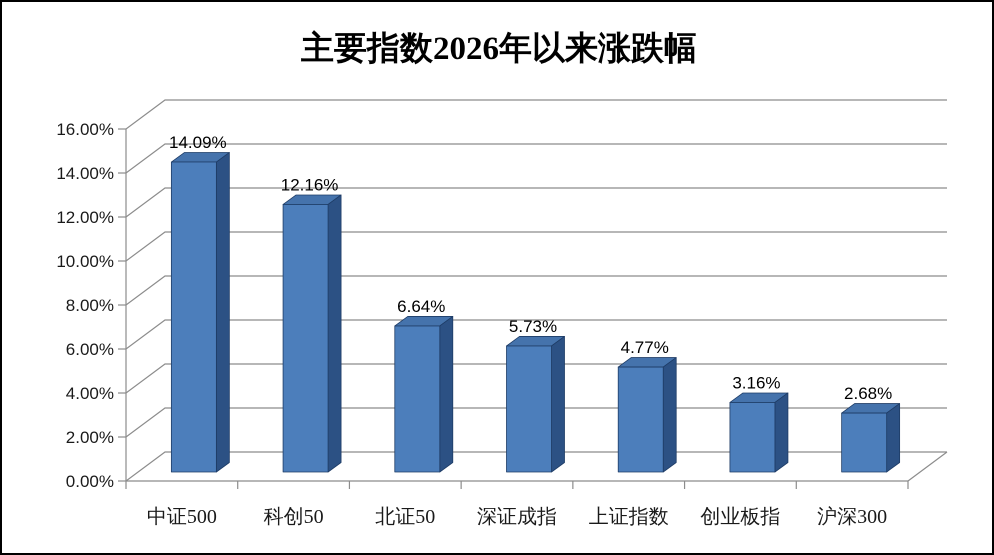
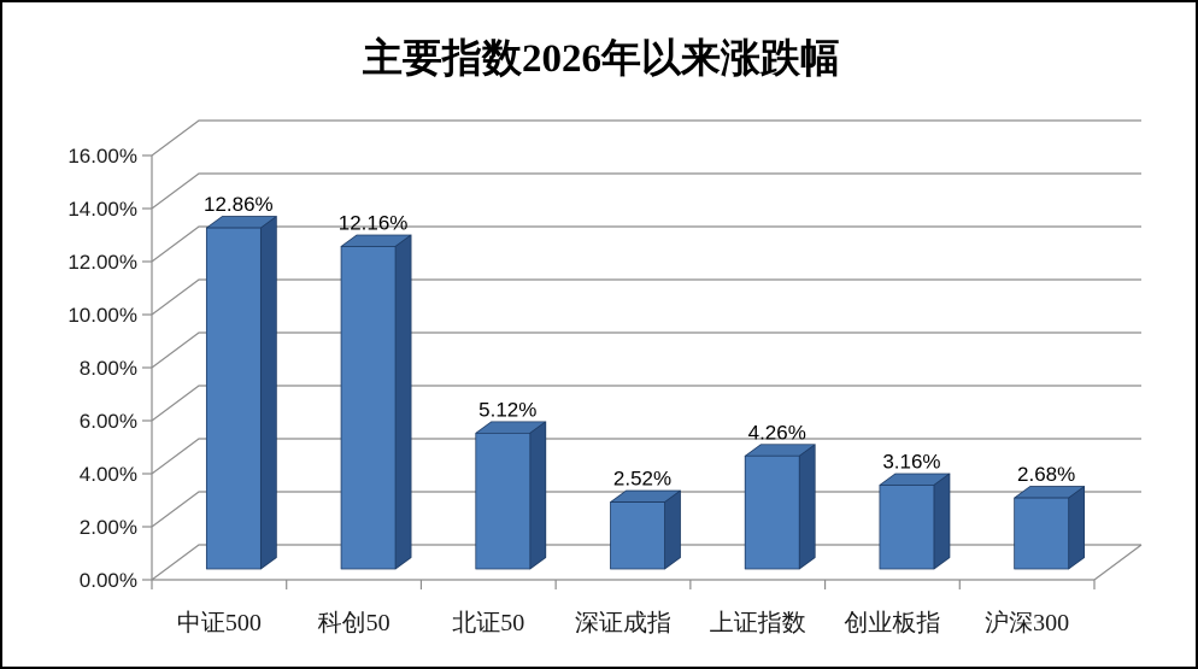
中证500: 14.09% -> 12.86%
北证50: 6.64% -> 5.12%
深证成指: 5.73% -> 2.52%
上证指数: 4.77% -> 4.26%
